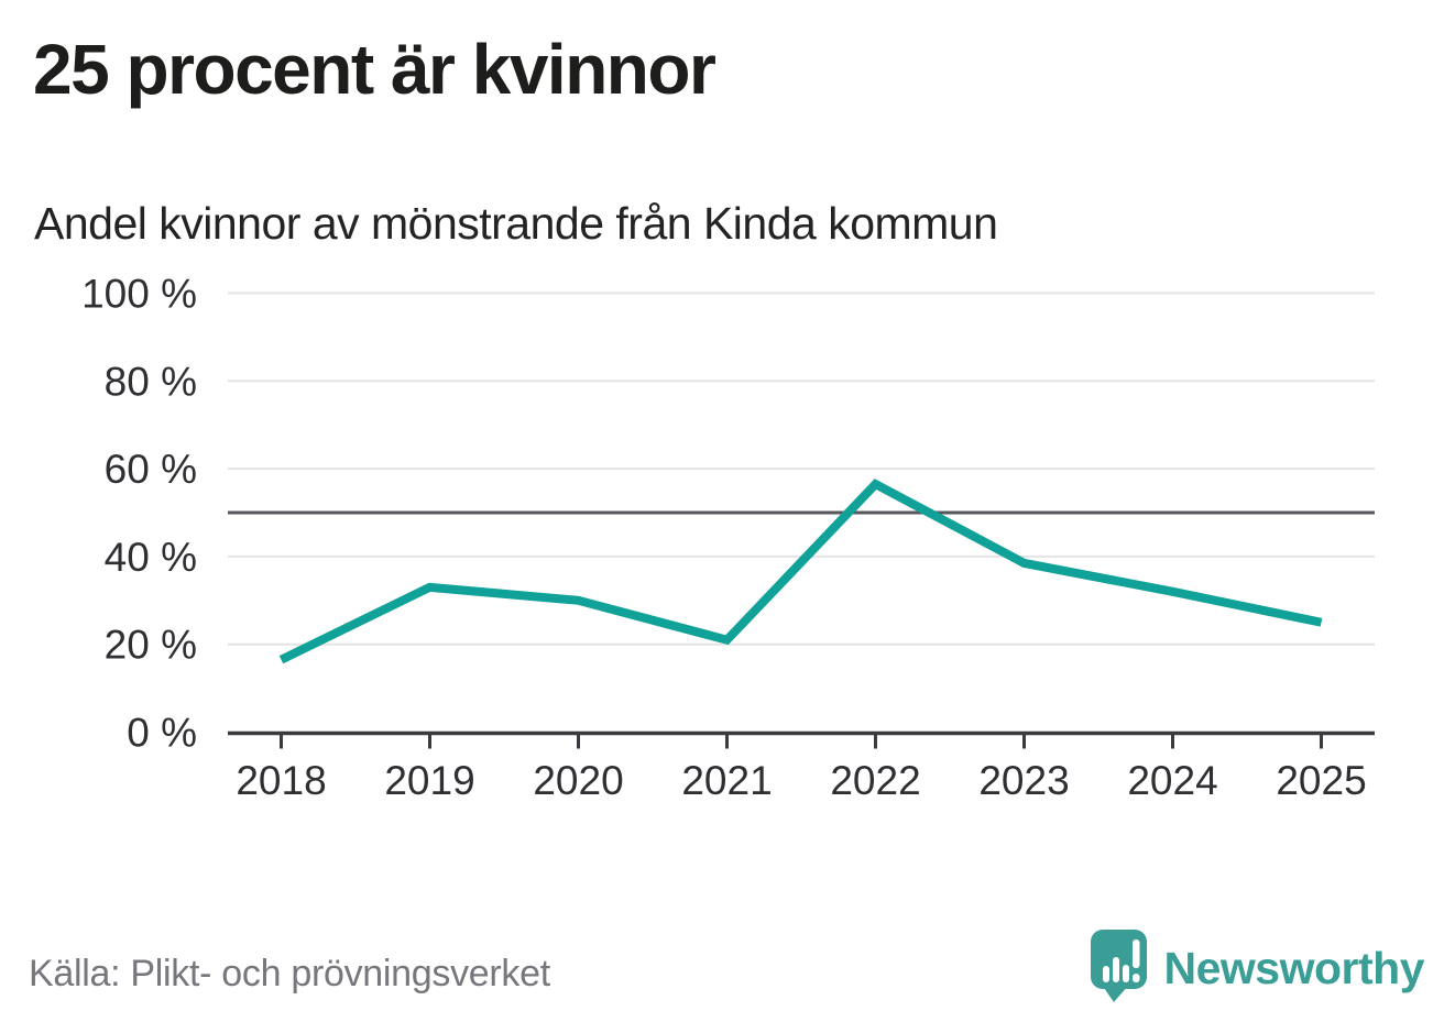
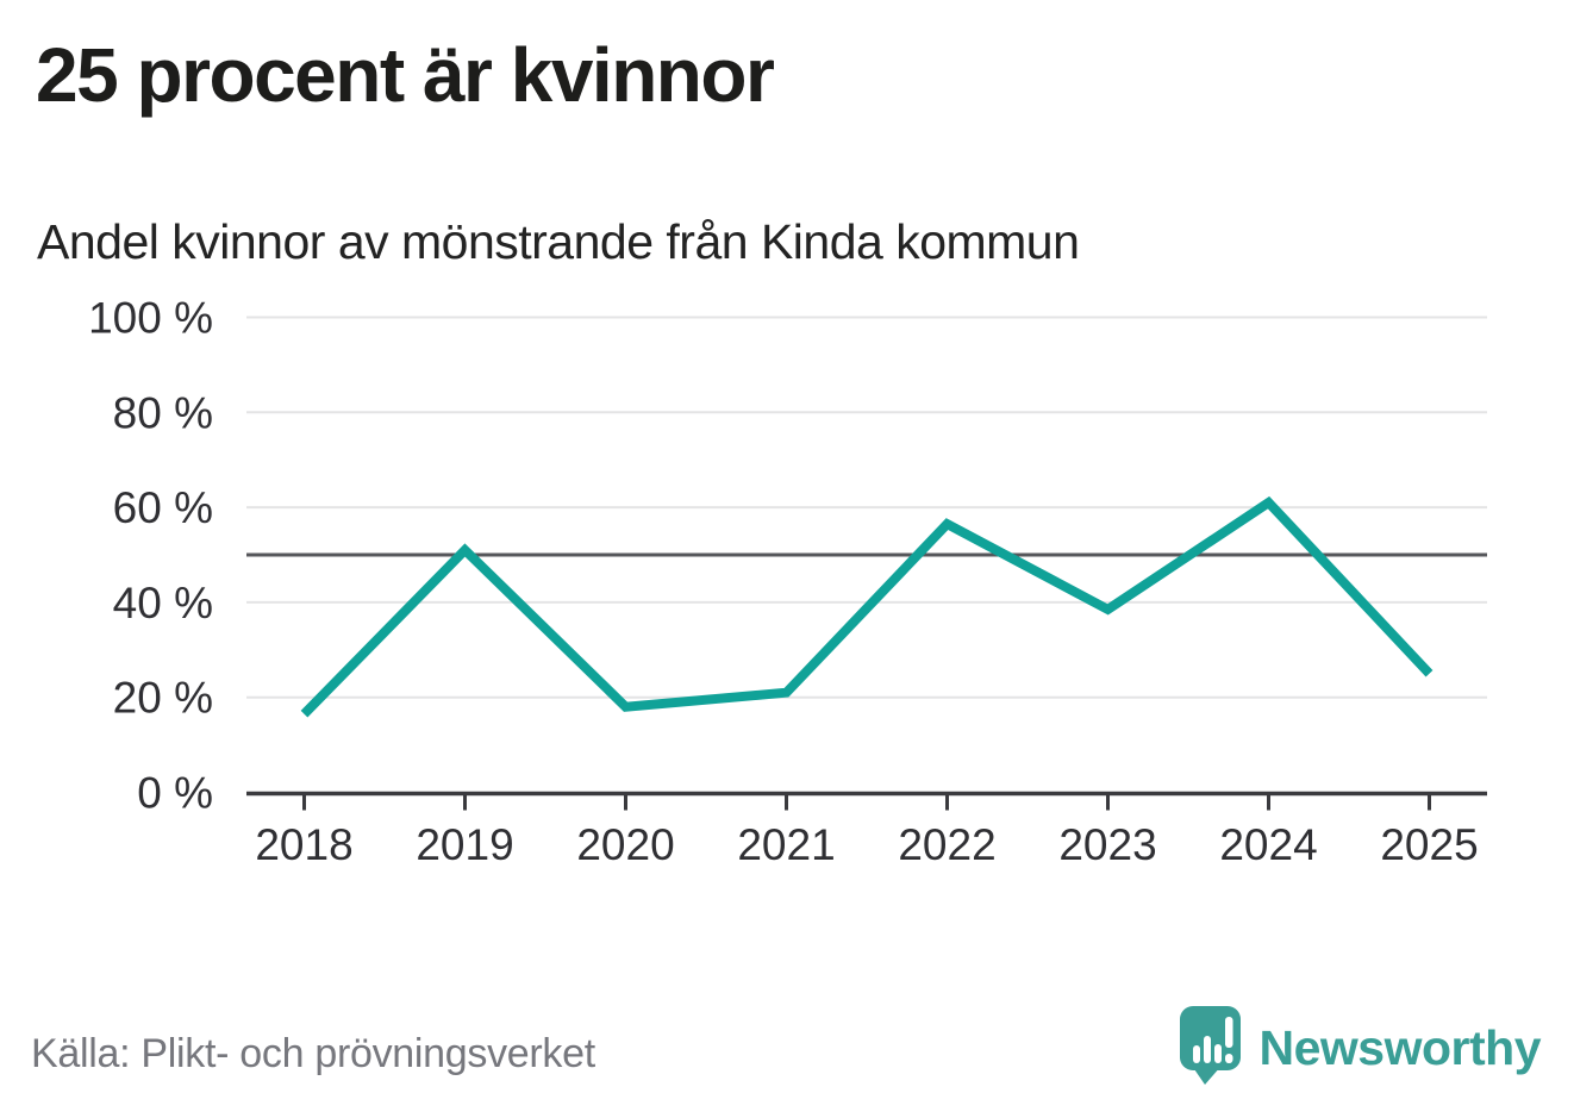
2019: 33% -> 51%
2020: 30% -> 18%
2024: 32% -> 61%
